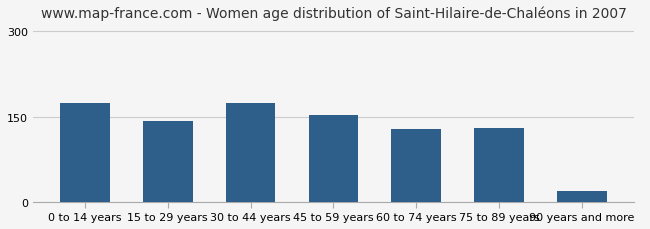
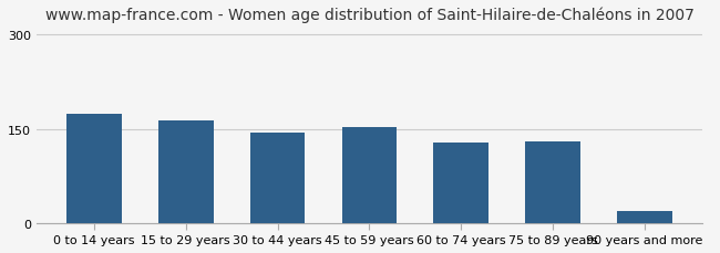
15 to 29 years: 143 -> 164
30 to 44 years: 173 -> 144
